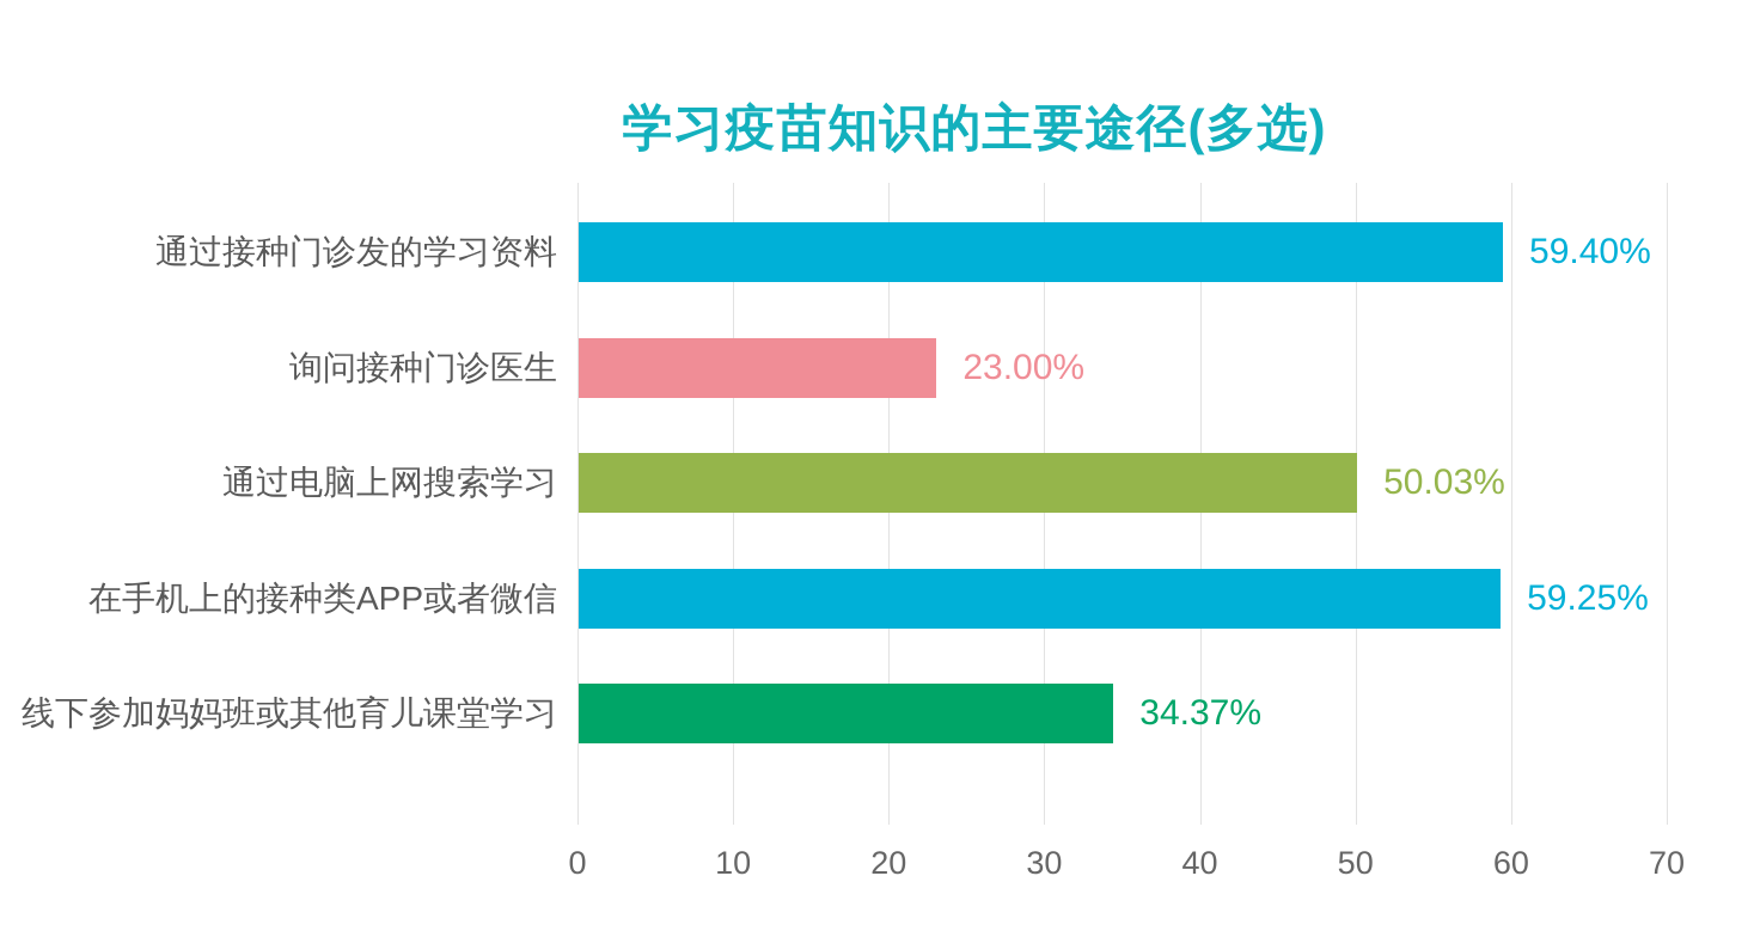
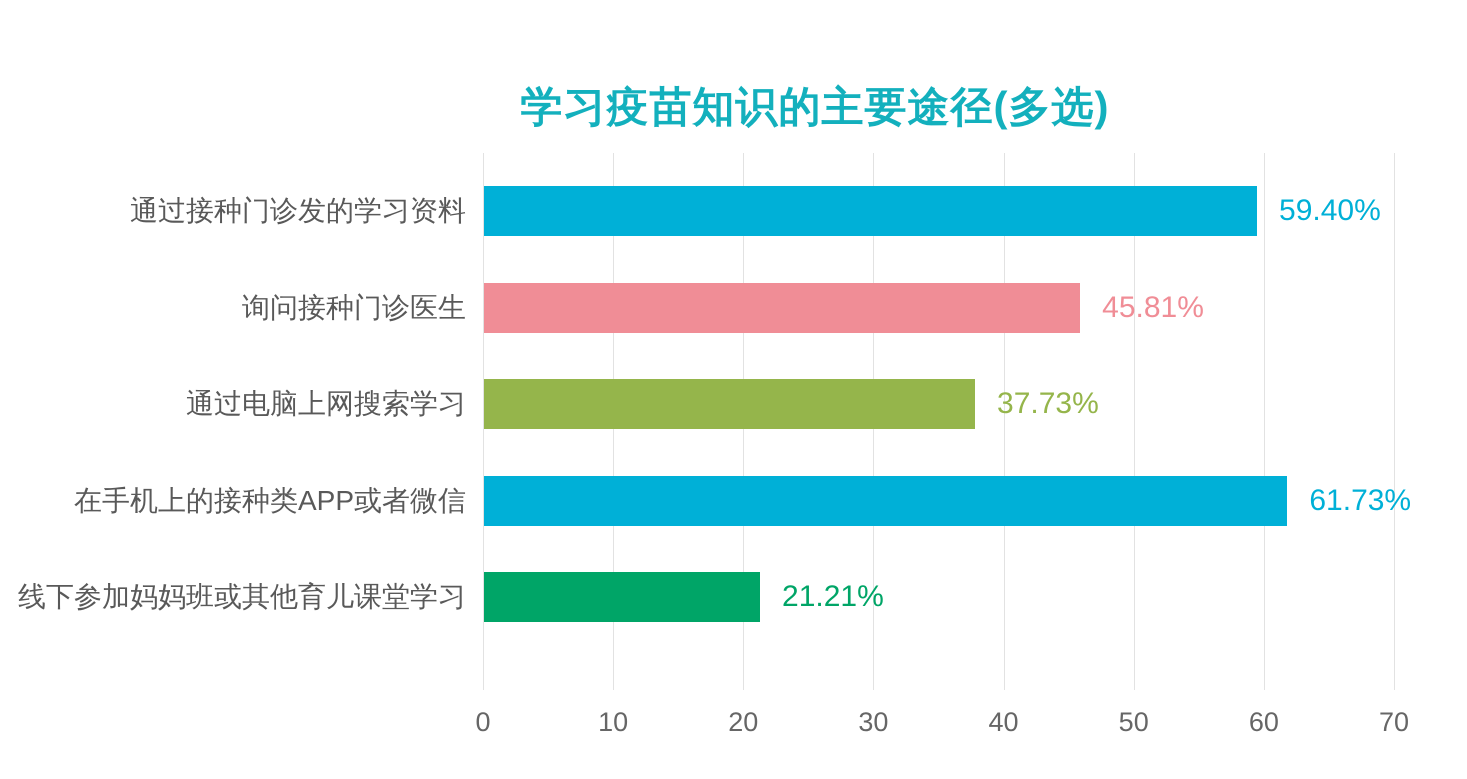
询问接种门诊医生: 23.00% -> 45.81%
通过电脑上网搜索学习: 50.03% -> 37.73%
在手机上的接种类APP或者微信: 59.25% -> 61.73%
线下参加妈妈班或其他育儿课堂学习: 34.37% -> 21.21%
